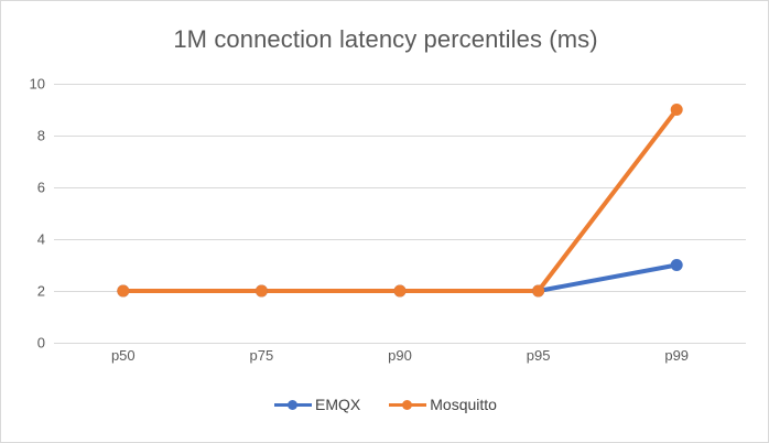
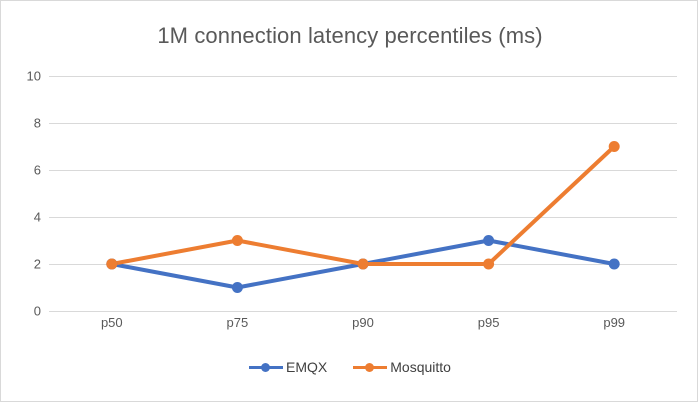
EMQX/p75: 2 -> 1
Mosquitto/p75: 2 -> 3
EMQX/p95: 2 -> 3
EMQX/p99: 3 -> 2
Mosquitto/p99: 9 -> 7
